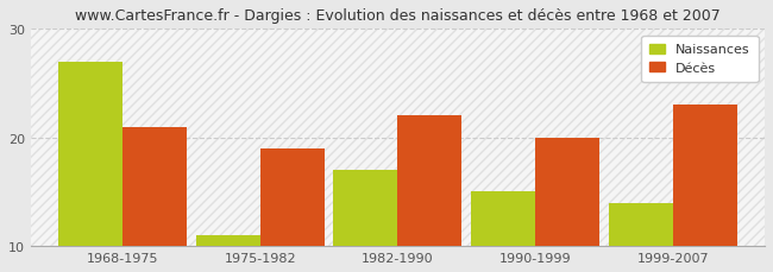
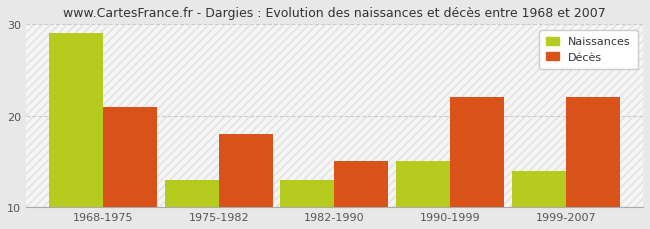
Naissances/1968-1975: 27 -> 29
Naissances/1975-1982: 11 -> 13
Décès/1975-1982: 19 -> 18
Naissances/1982-1990: 17 -> 13
Décès/1982-1990: 22 -> 15
Décès/1990-1999: 20 -> 22
Décès/1999-2007: 23 -> 22
